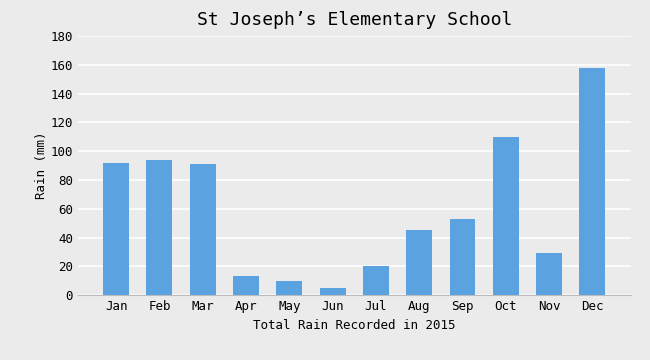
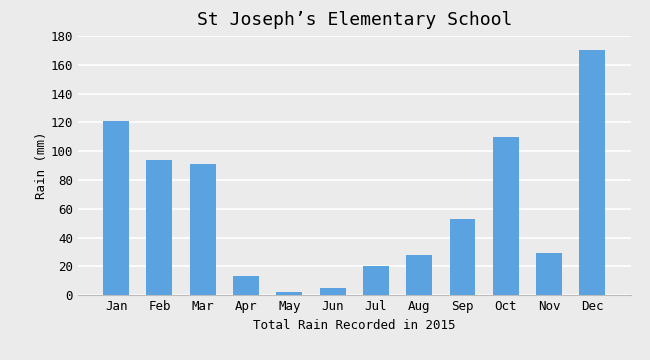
Jan: 92 -> 121
May: 10 -> 2
Aug: 45 -> 28
Dec: 158 -> 170
